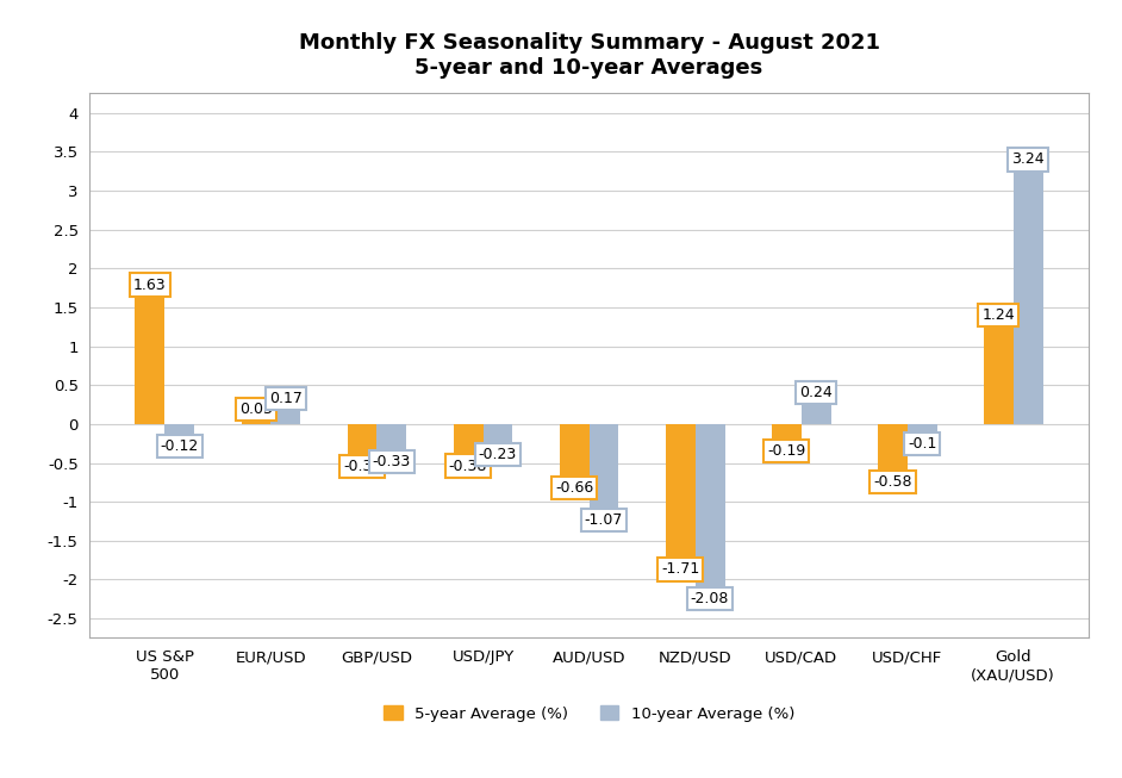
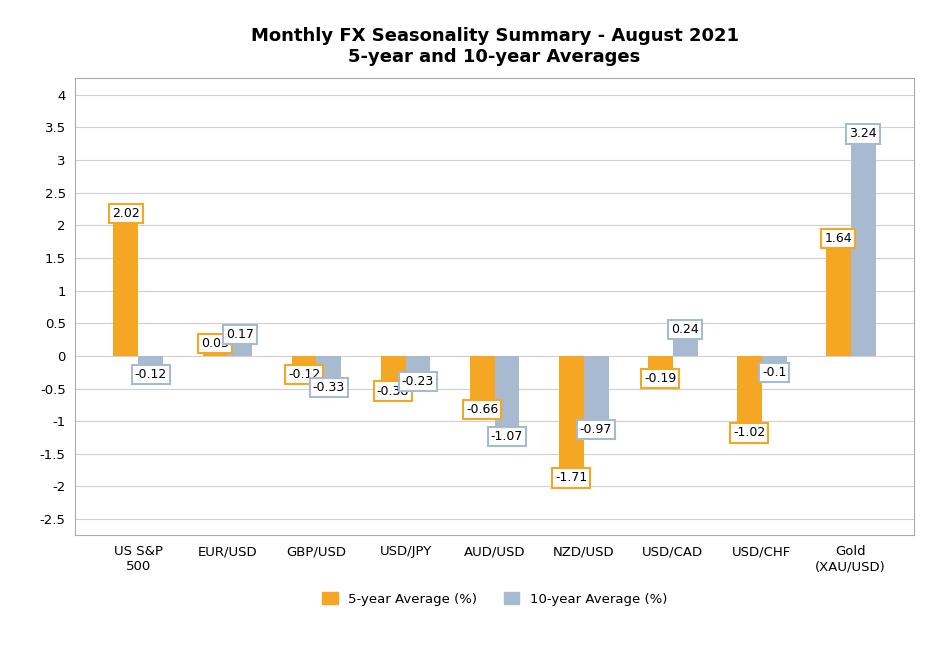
5-year Average (%)/US S&P 500: 1.63 -> 2.02
5-year Average (%)/GBP/USD: -0.39 -> -0.12
10-year Average (%)/NZD/USD: -2.08 -> -0.97
5-year Average (%)/USD/CHF: -0.58 -> -1.02
5-year Average (%)/Gold (XAU/USD): 1.24 -> 1.64
